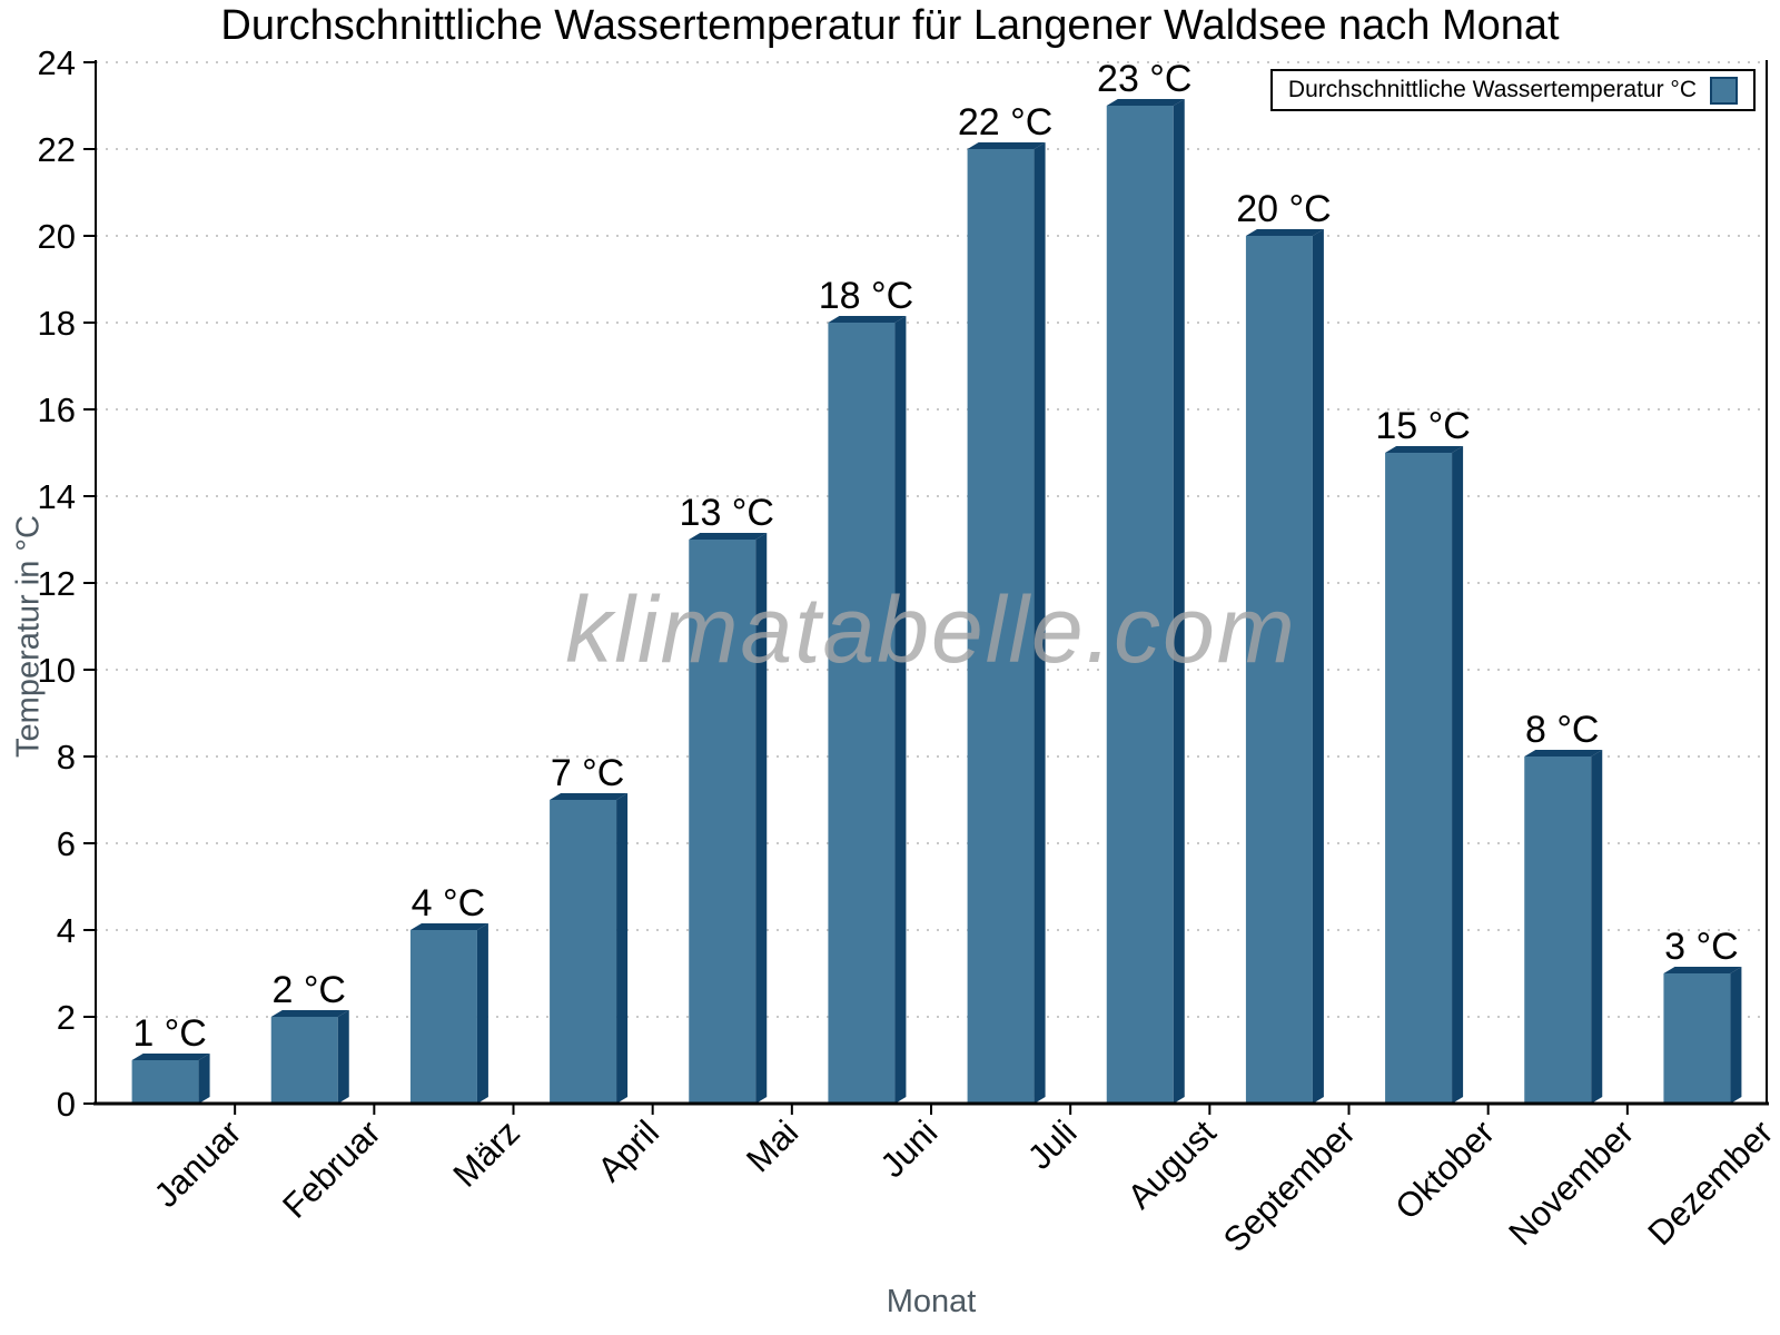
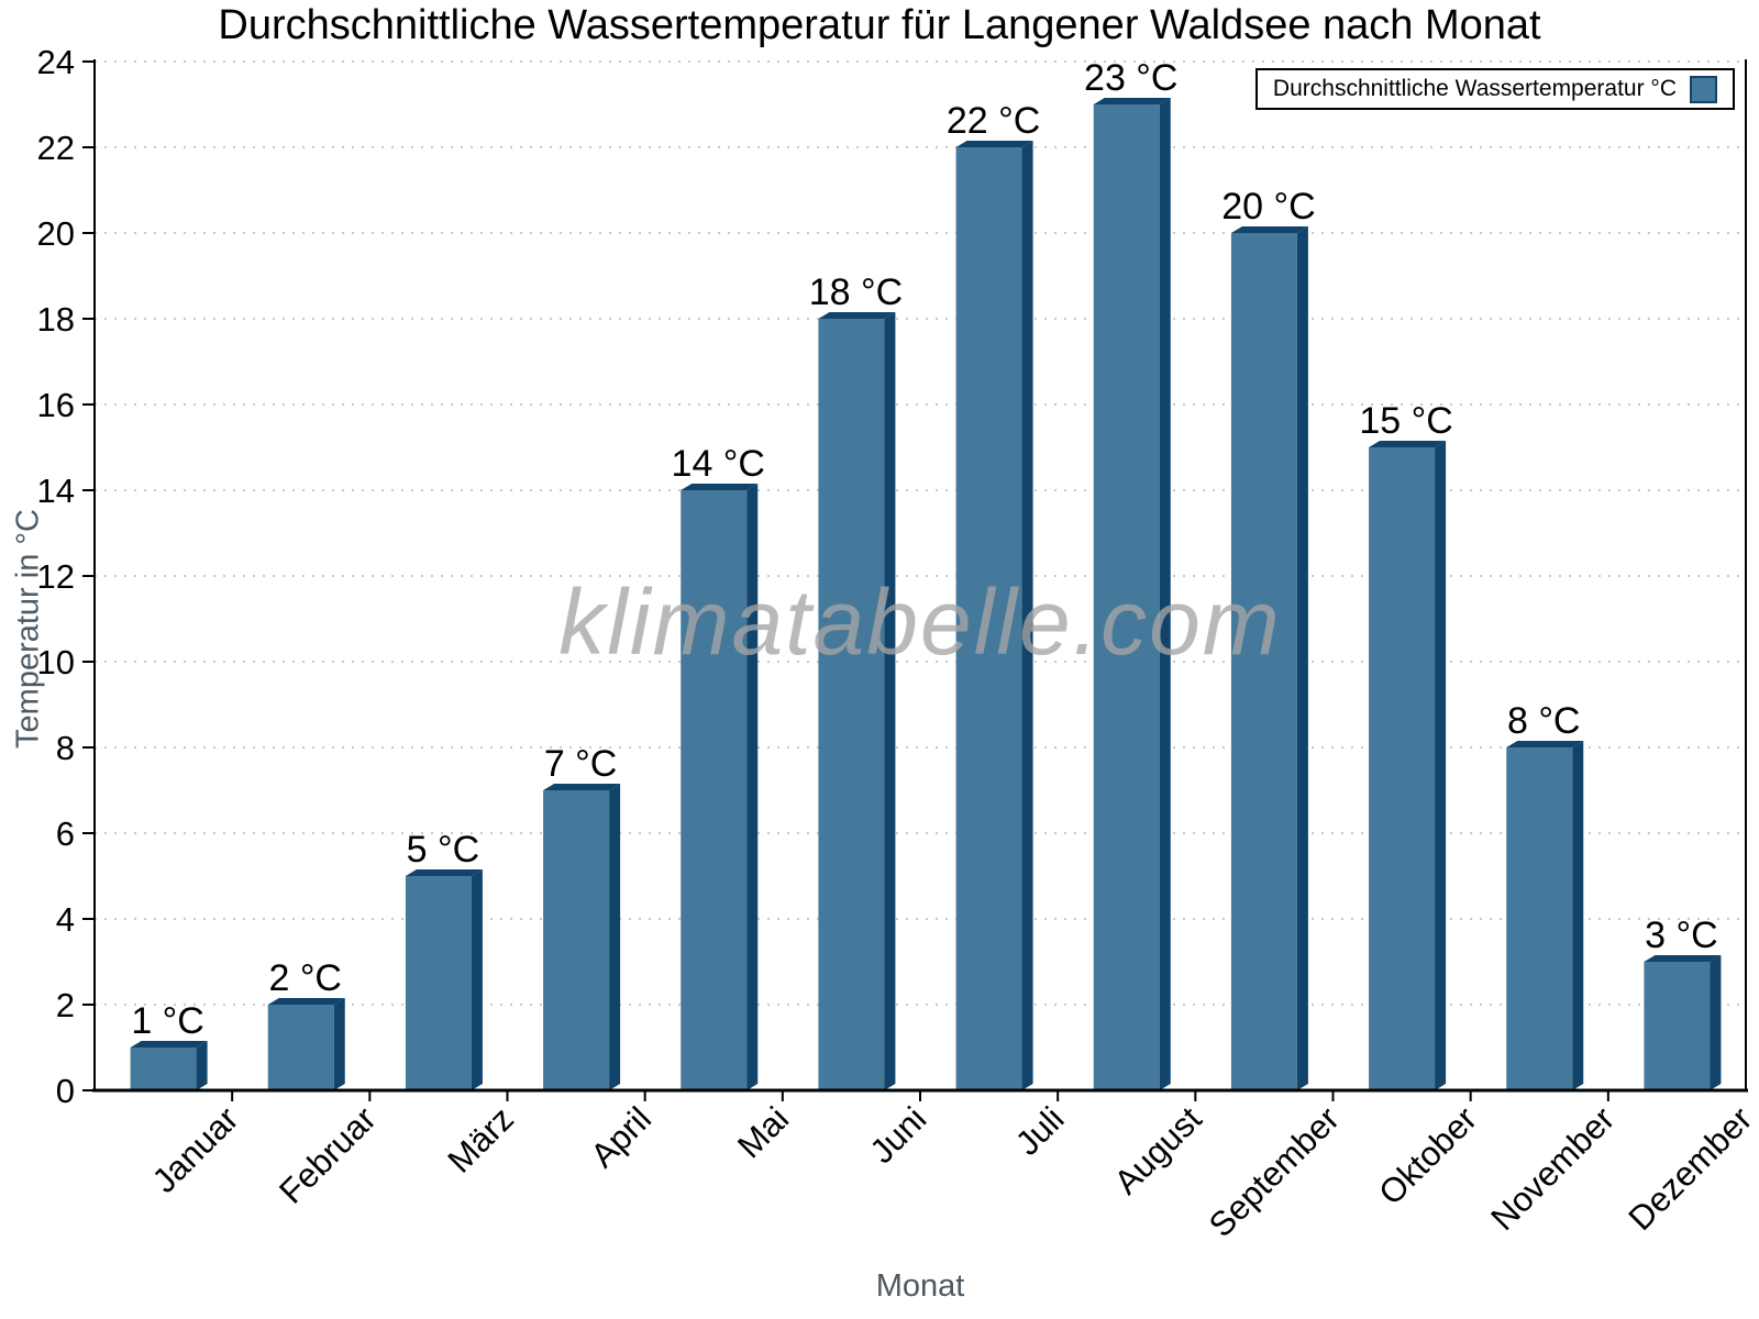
März: 4 -> 5
Mai: 13 -> 14
